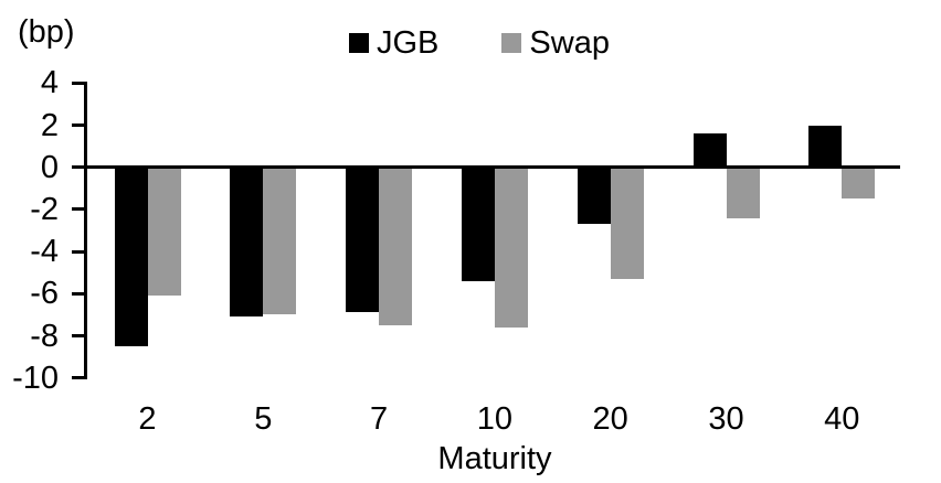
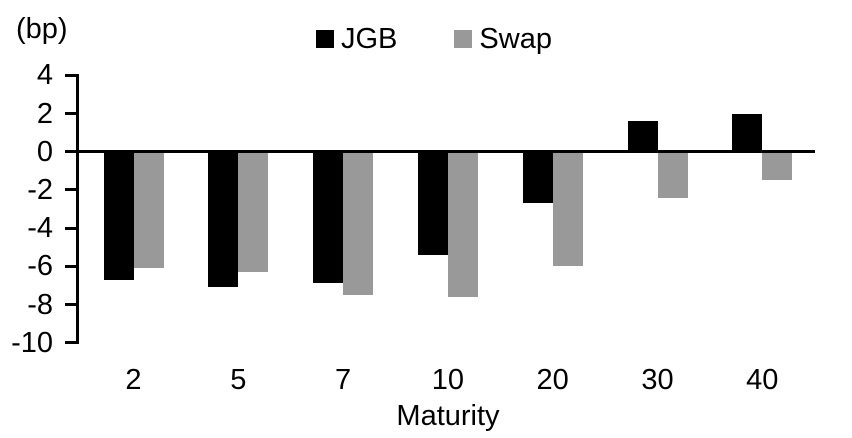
JGB/2: -8.5 -> -6.7
Swap/5: -7.0 -> -6.3
Swap/20: -5.3 -> -6.0
